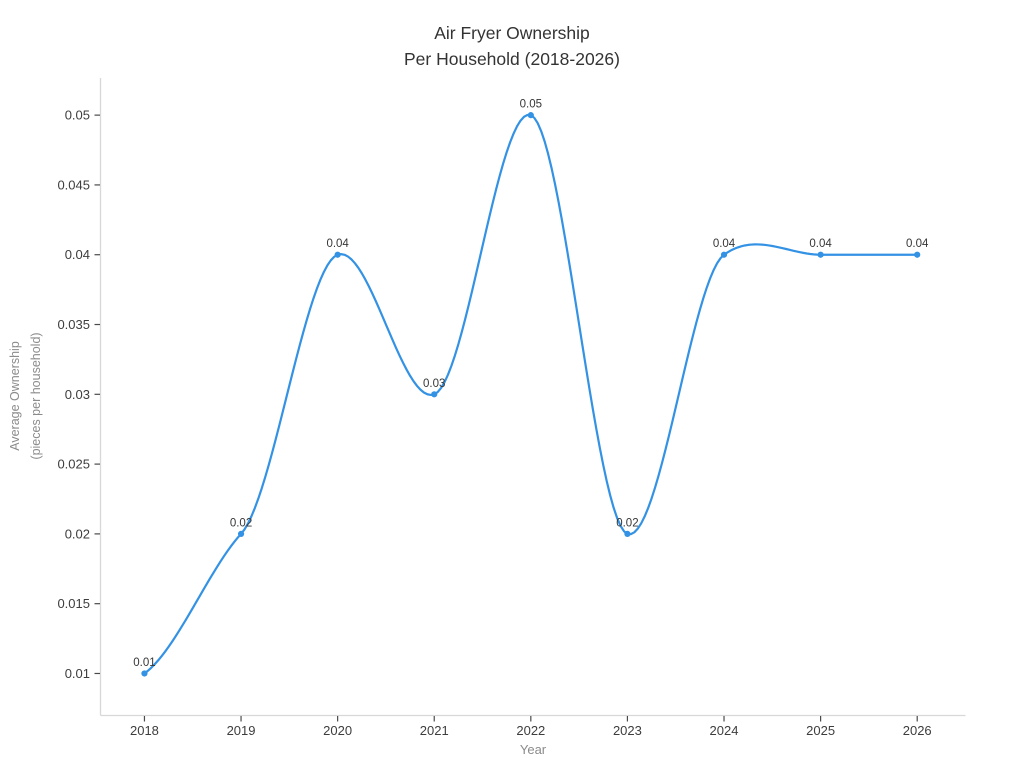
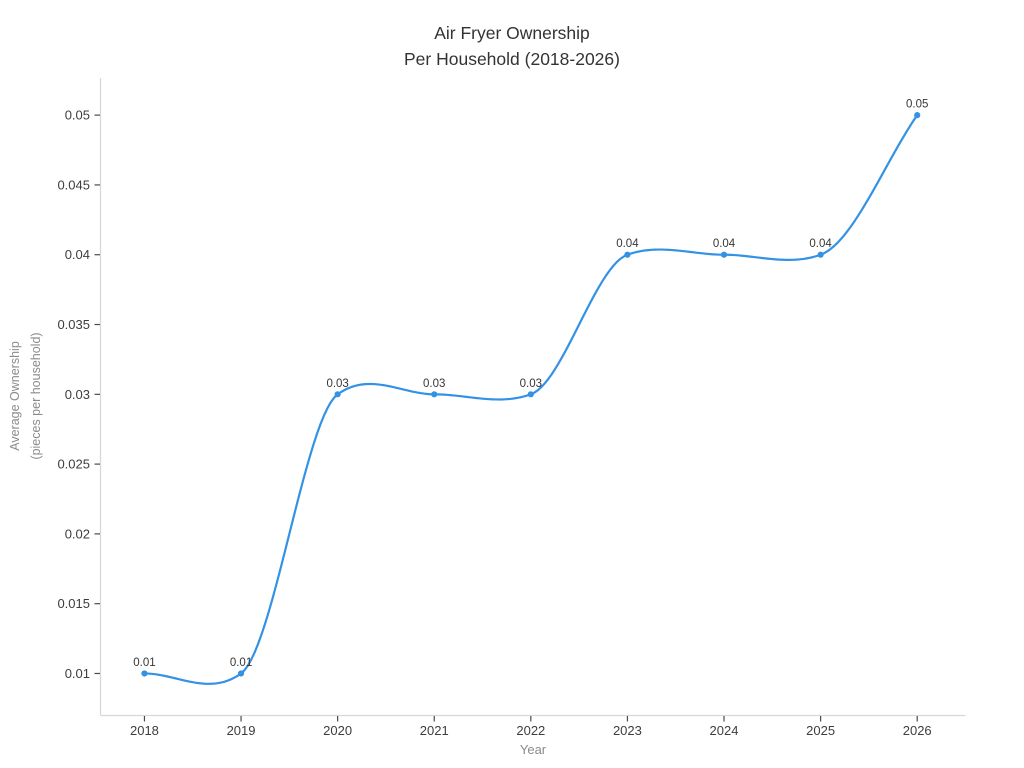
2019: 0.02 -> 0.01
2020: 0.04 -> 0.03
2022: 0.05 -> 0.03
2023: 0.02 -> 0.04
2026: 0.04 -> 0.05
